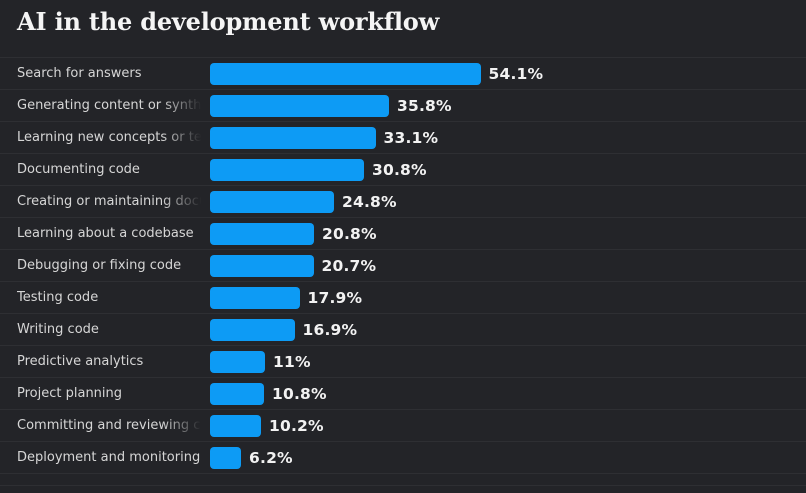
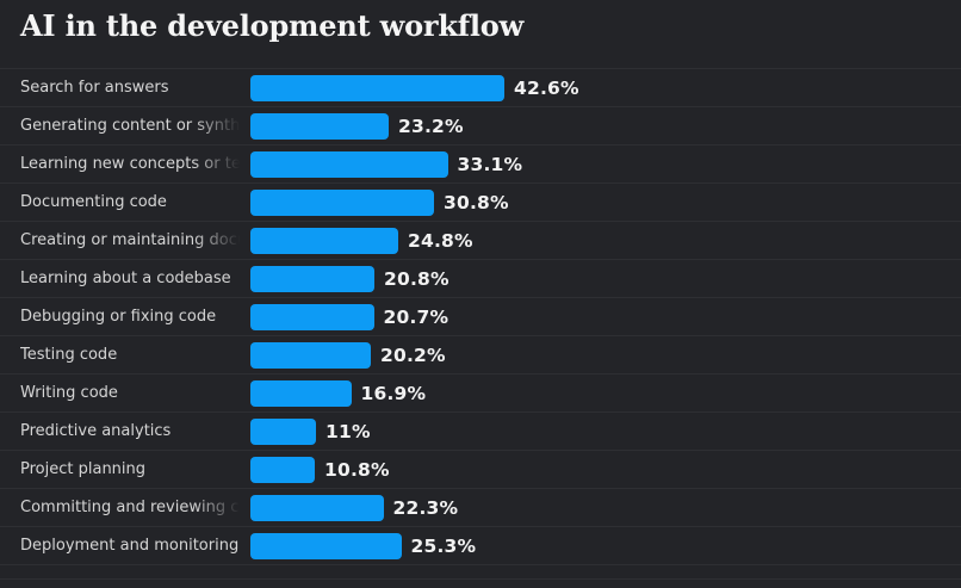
Search for answers: 54.1% -> 42.6%
Generating content or syntheti: 35.8% -> 23.2%
Testing code: 17.9% -> 20.2%
Committing and reviewing cod: 10.2% -> 22.3%
Deployment and monitoring: 6.2% -> 25.3%
